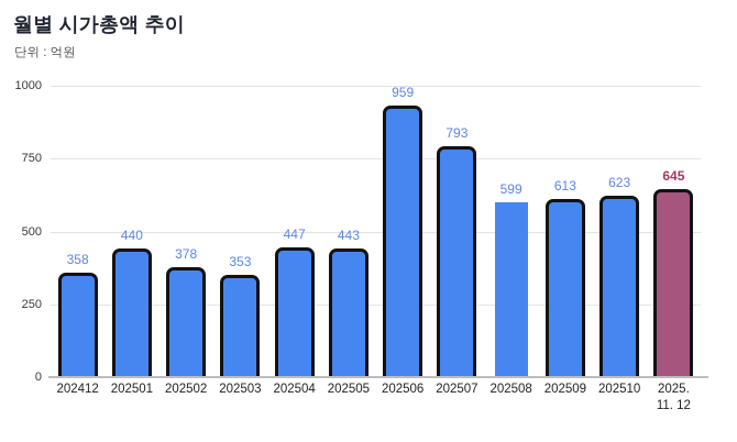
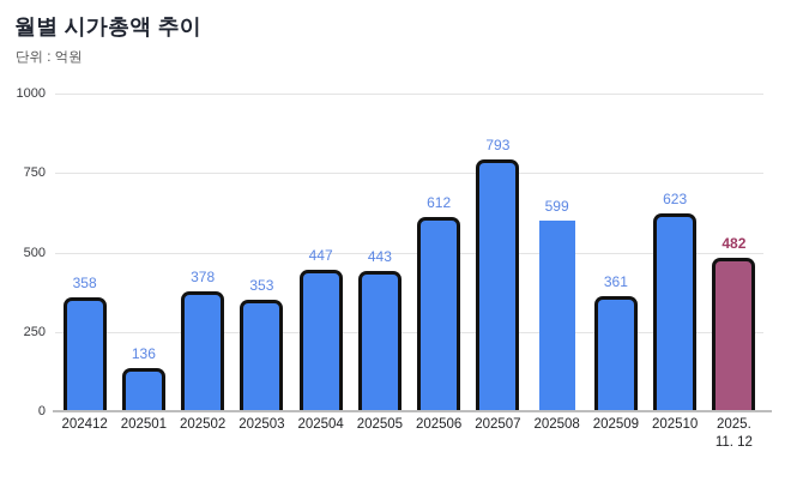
202501: 440 -> 136
202506: 959 -> 612
202509: 613 -> 361
2025. 11. 12: 645 -> 482
